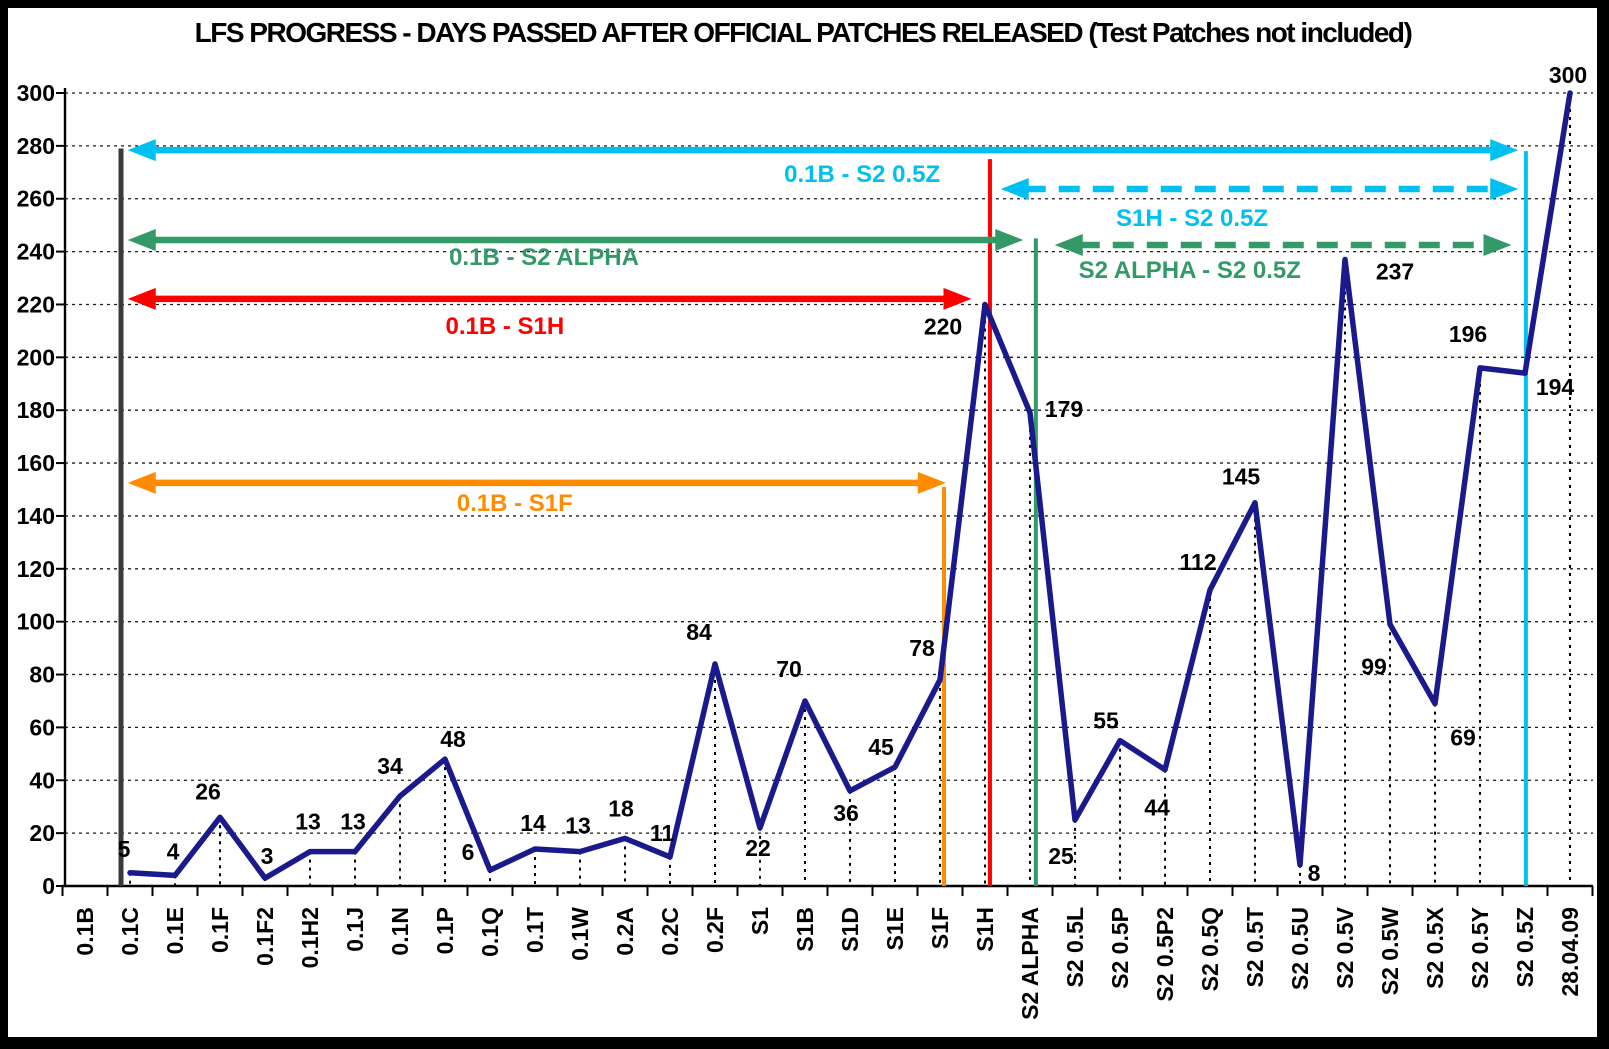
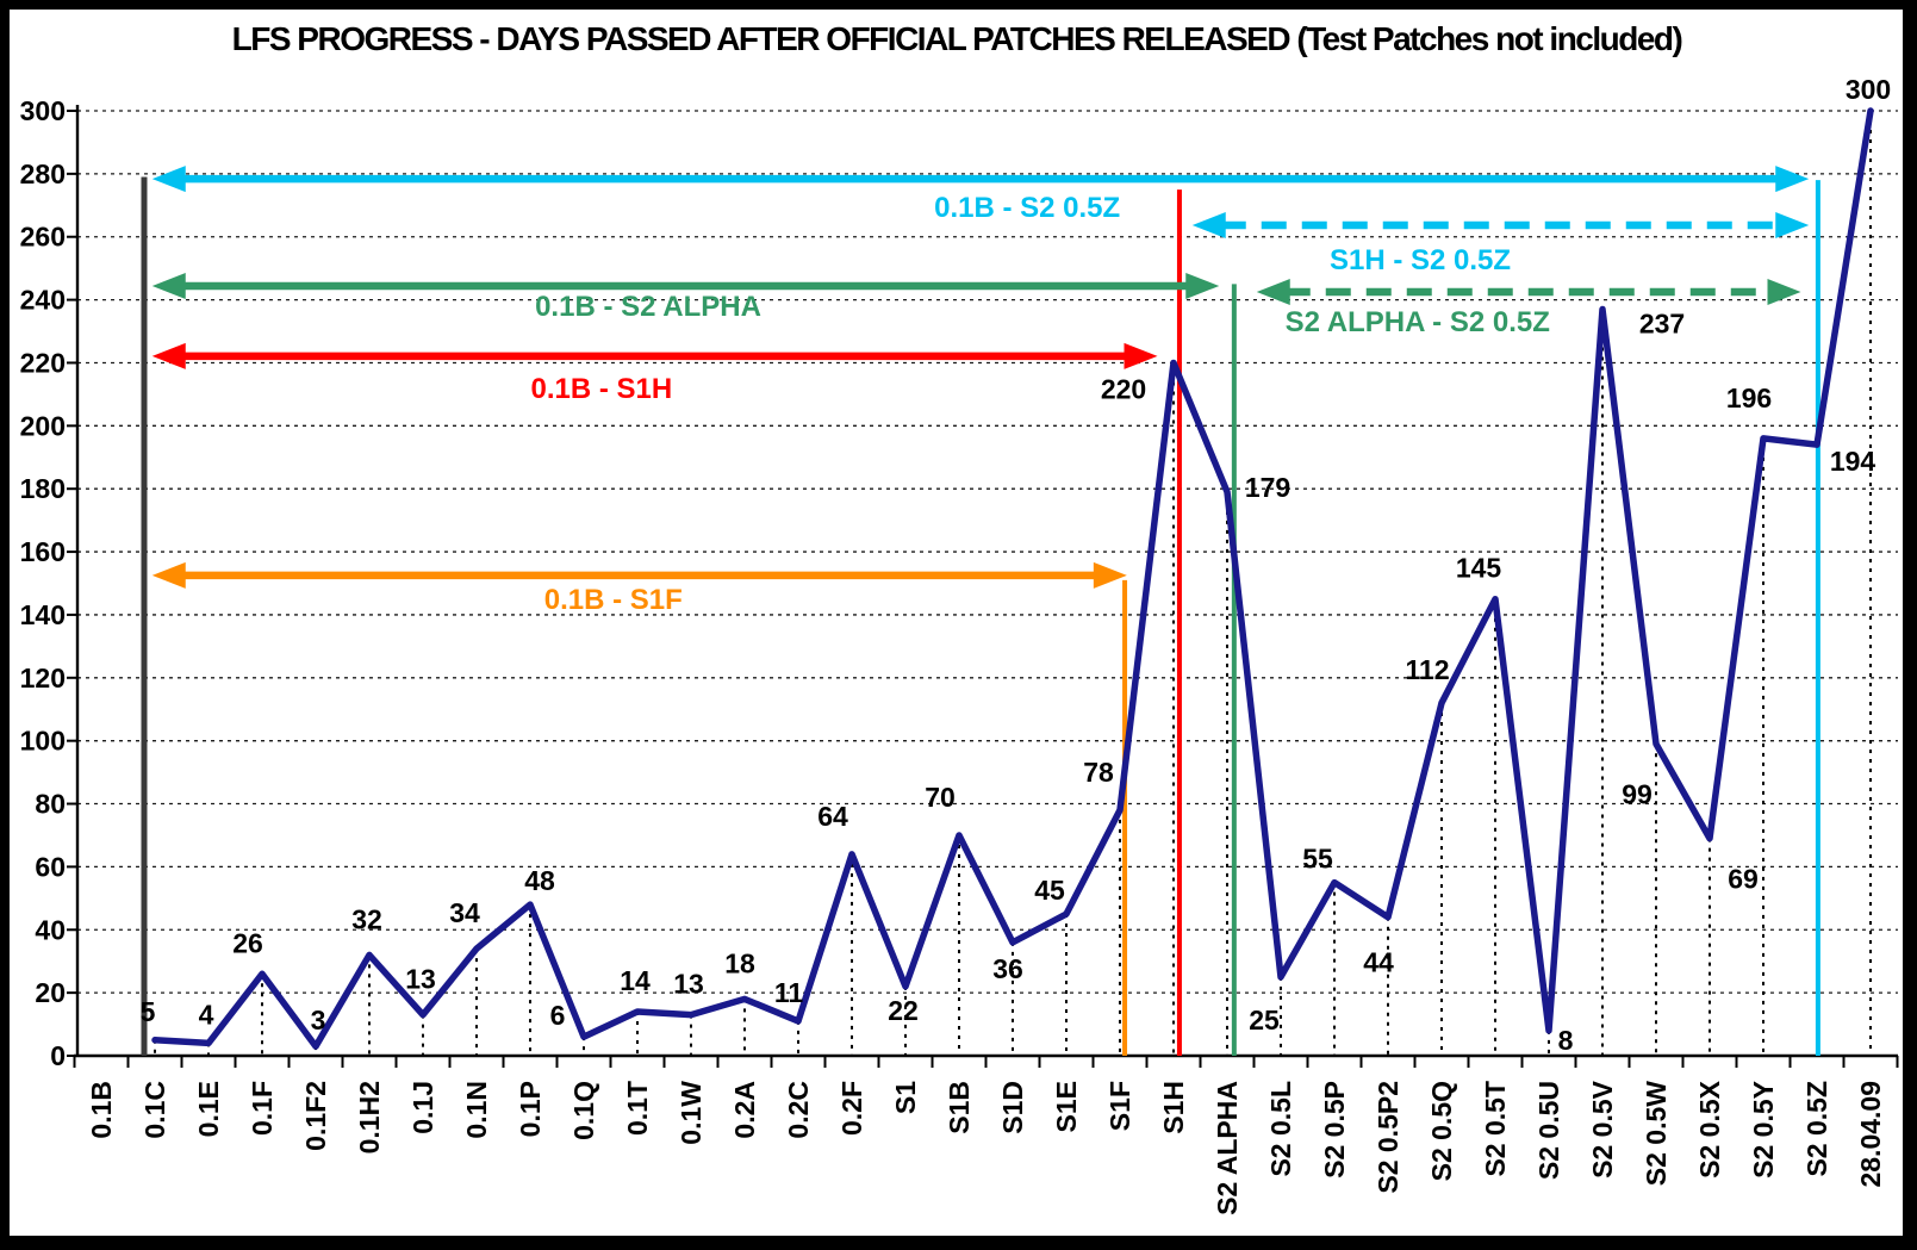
0.1H2: 13 -> 32
0.2F: 84 -> 64
